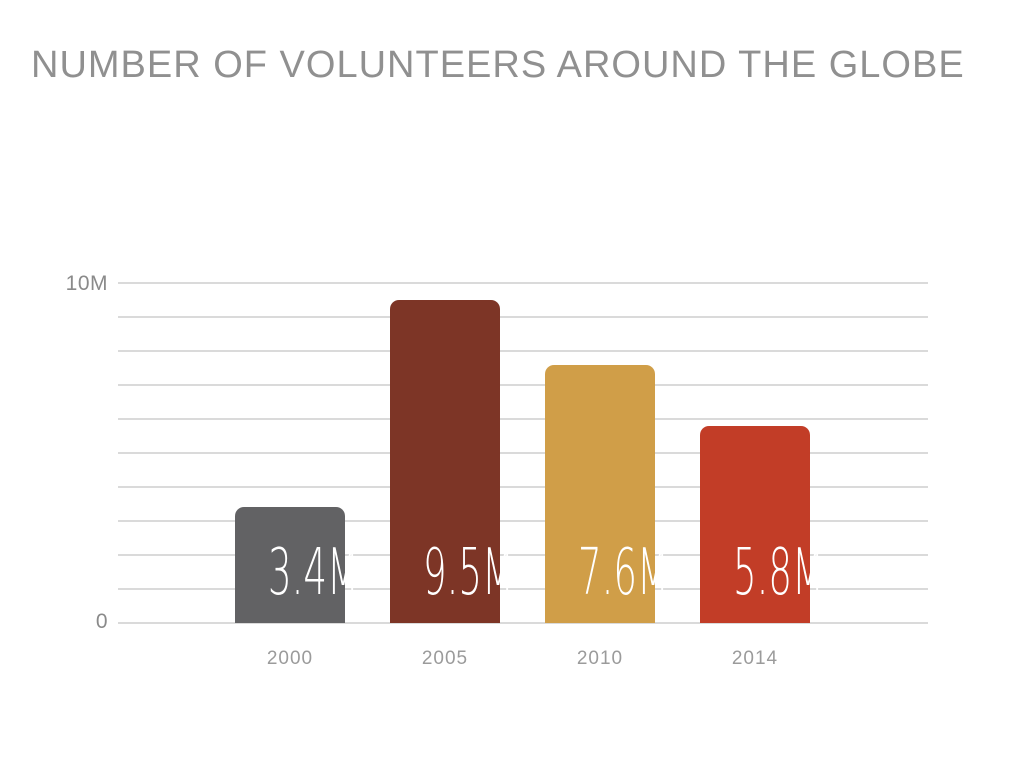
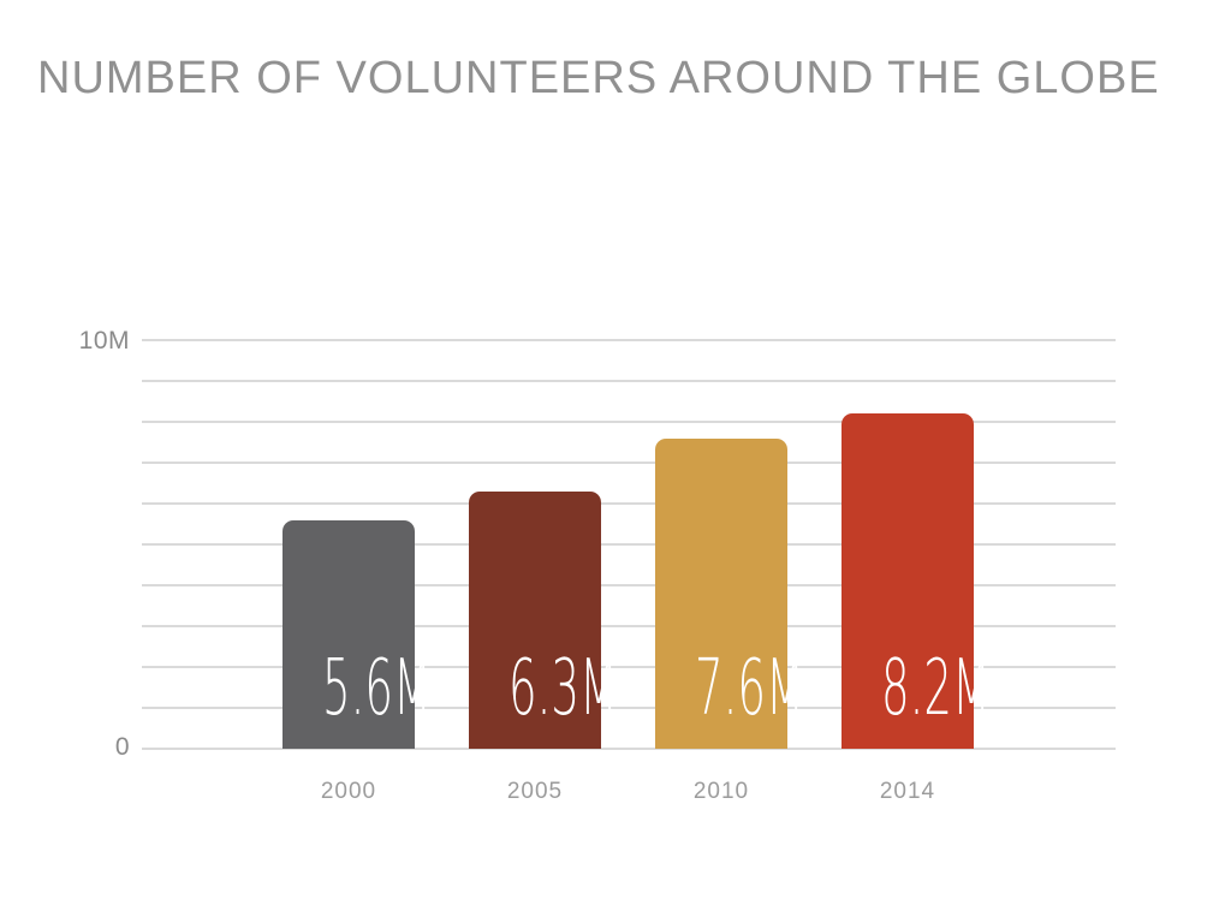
2000: 3.4M -> 5.6M
2005: 9.5M -> 6.3M
2014: 5.8M -> 8.2M
